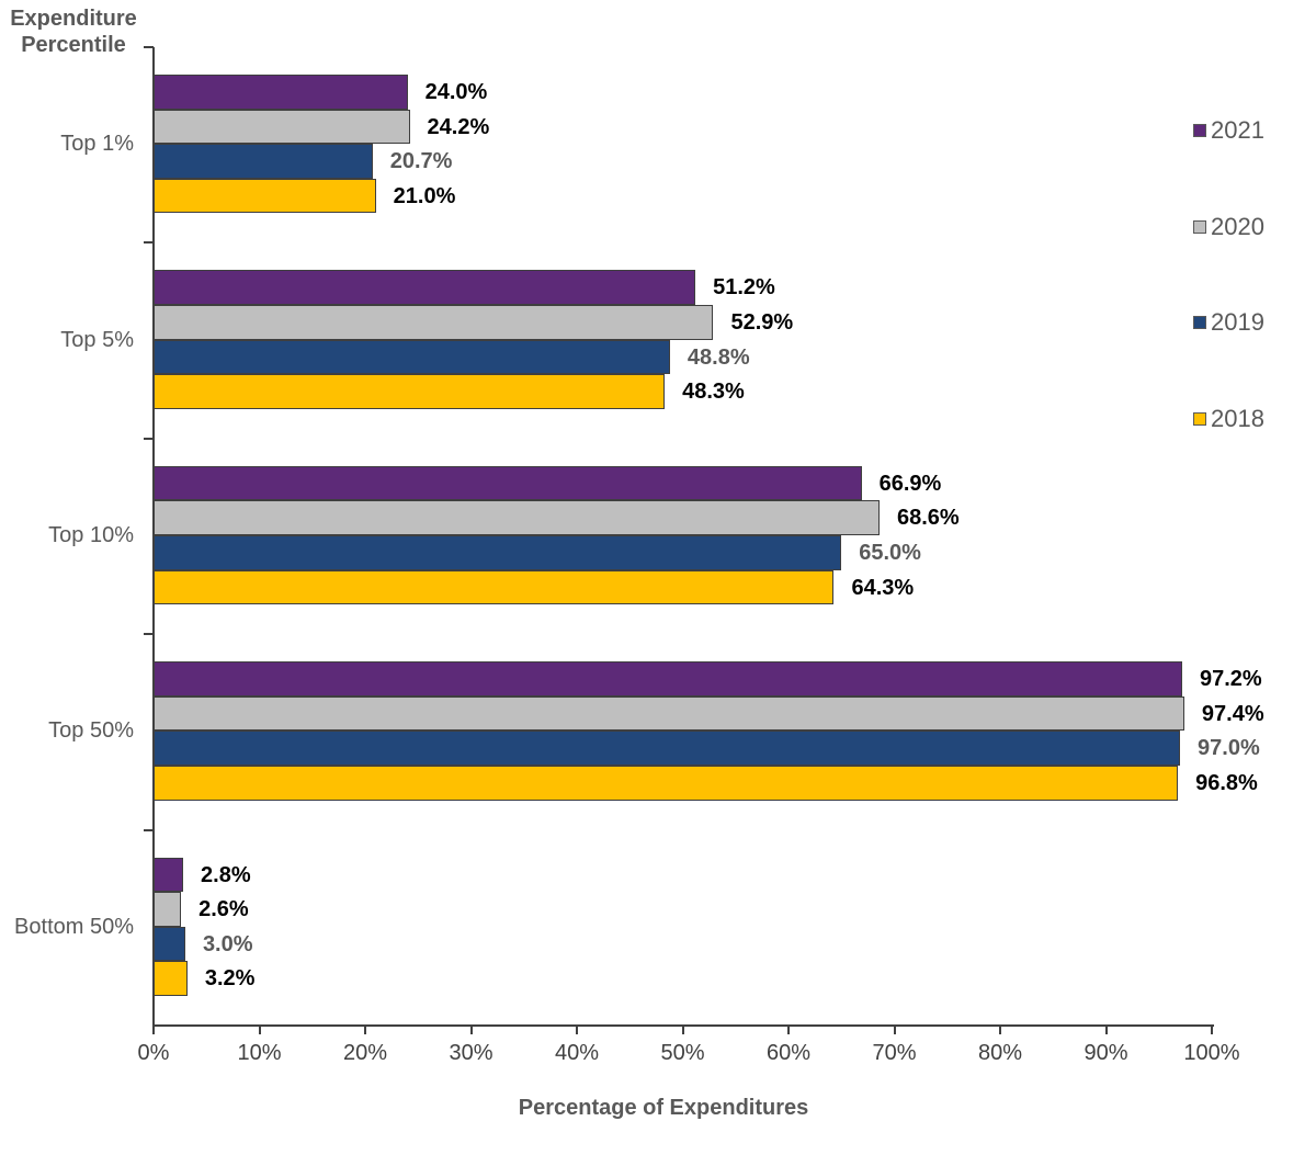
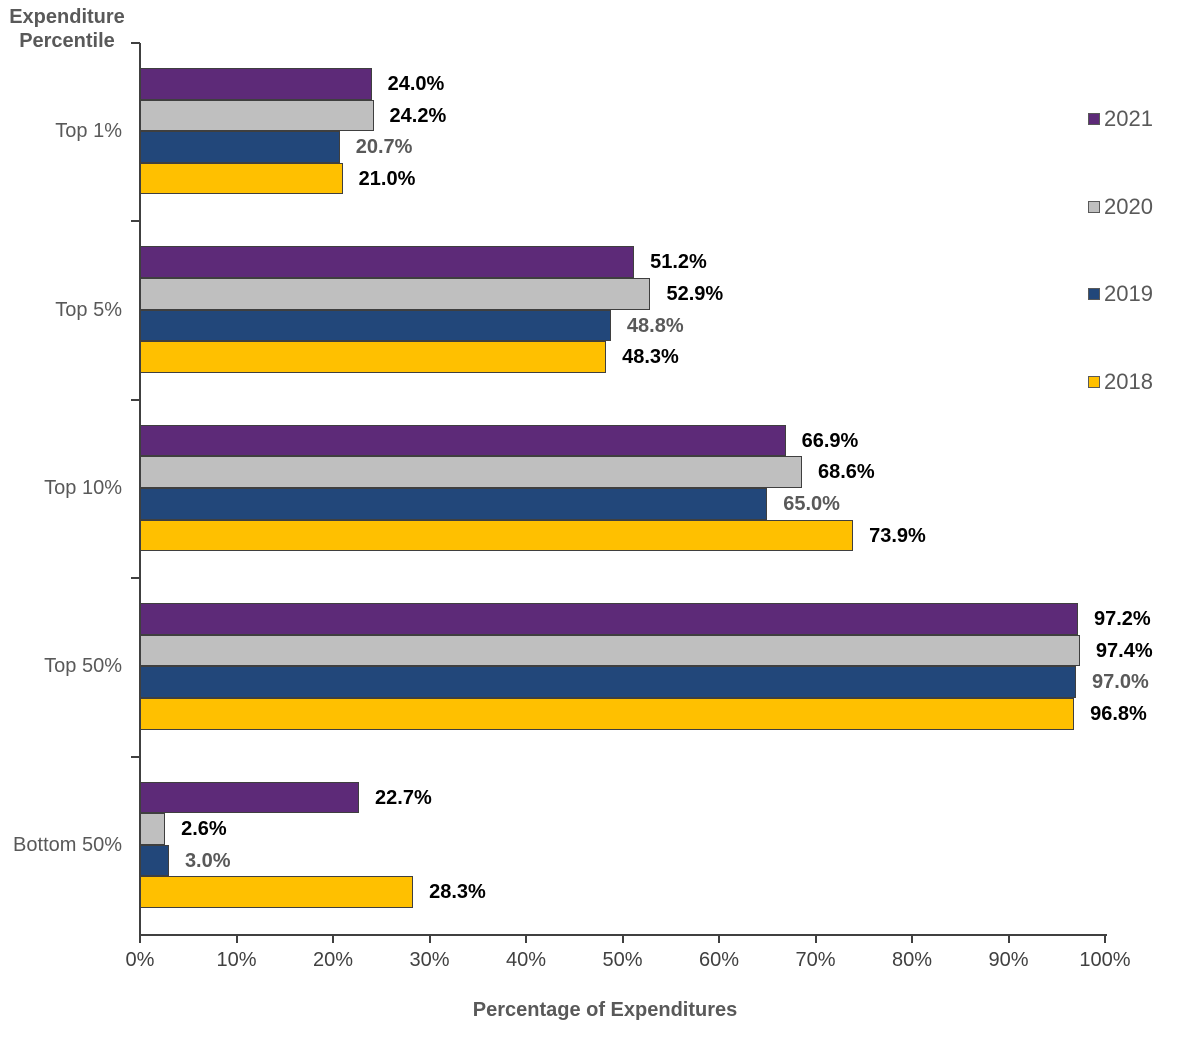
2018/Top 10%: 64.3% -> 73.9%
2021/Bottom 50%: 2.8% -> 22.7%
2018/Bottom 50%: 3.2% -> 28.3%
